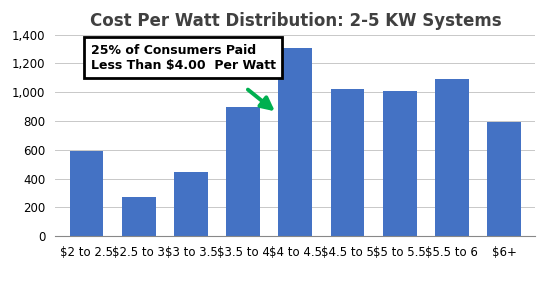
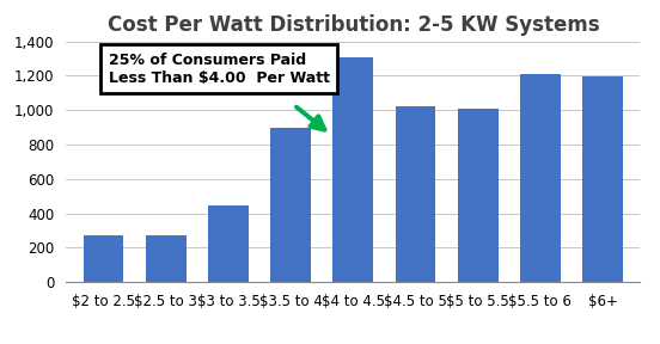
$2 to 2.5: 590 -> 270
$5.5 to 6: 1,090 -> 1,210
$6+: 790 -> 1,200
